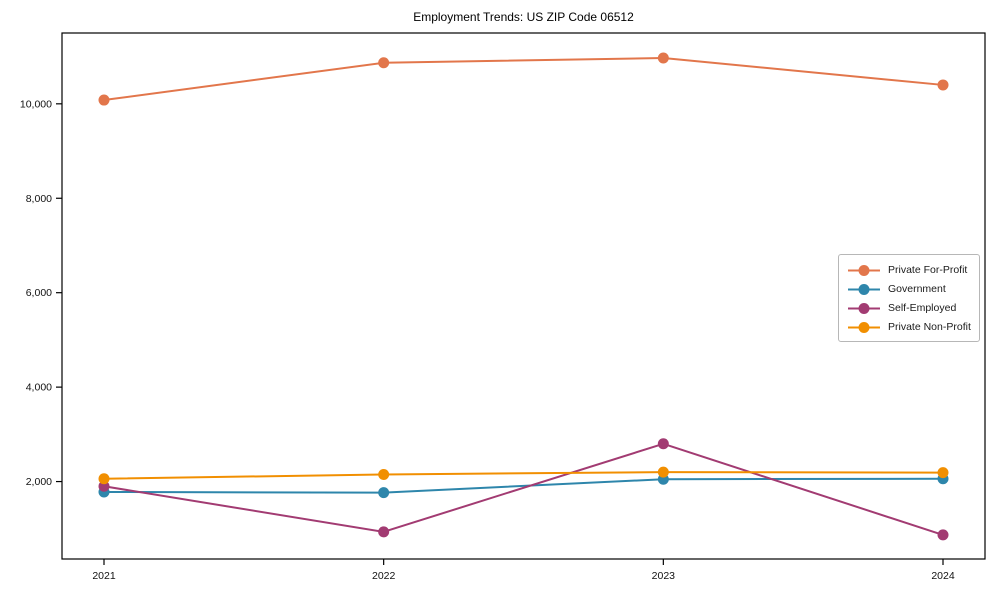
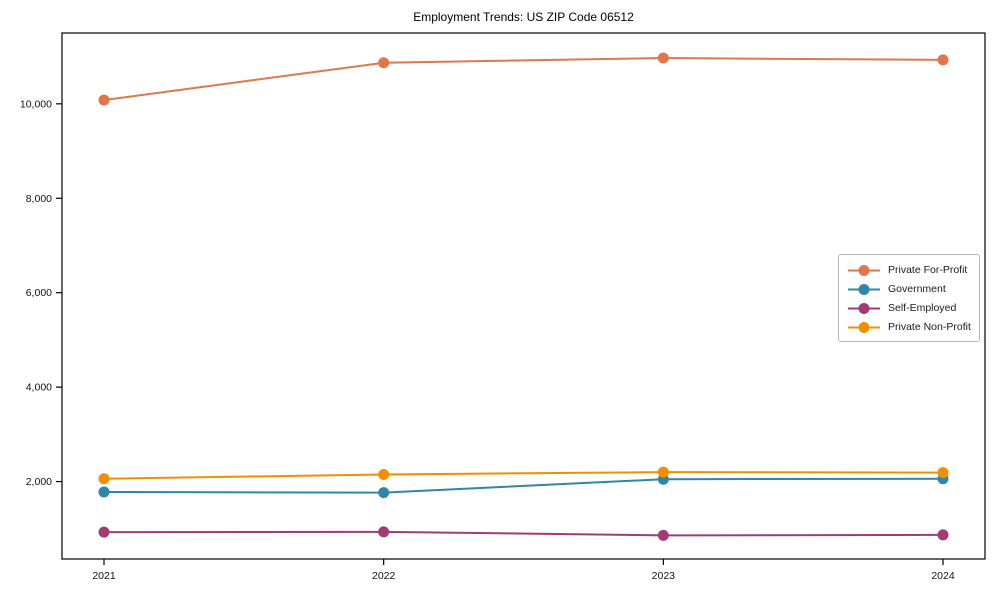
Self-Employed/2021: 1900 -> 900
Self-Employed/2023: 2800 -> 900
Private For-Profit/2024: 10400 -> 10900
